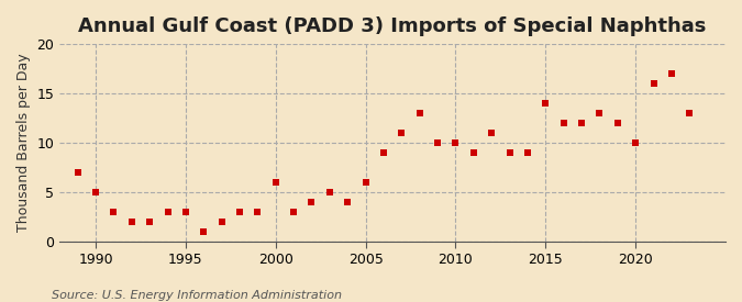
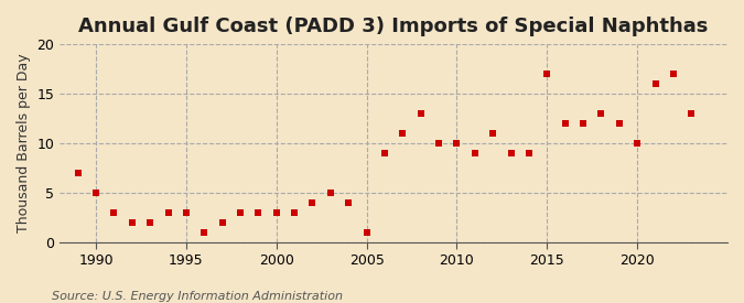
2000: 6 -> 3
2005: 6 -> 1
2015: 14 -> 17
